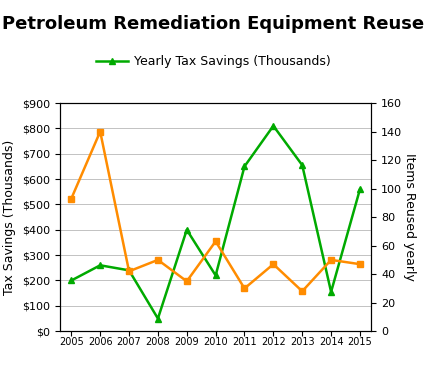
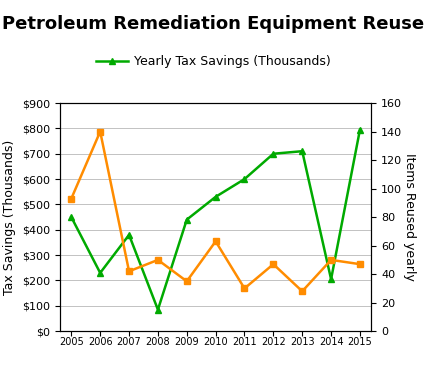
Yearly Tax Savings (Thousands)/2005: $200 -> $450
Yearly Tax Savings (Thousands)/2006: $260 -> $230
Yearly Tax Savings (Thousands)/2007: $240 -> $380
Yearly Tax Savings (Thousands)/2008: $50 -> $85
Yearly Tax Savings (Thousands)/2009: $400 -> $440
Yearly Tax Savings (Thousands)/2010: $220 -> $530
Yearly Tax Savings (Thousands)/2011: $650 -> $600
Yearly Tax Savings (Thousands)/2012: $810 -> $700
Yearly Tax Savings (Thousands)/2013: $655 -> $710
Yearly Tax Savings (Thousands)/2014: $155 -> $205
Yearly Tax Savings (Thousands)/2015: $560 -> $795
